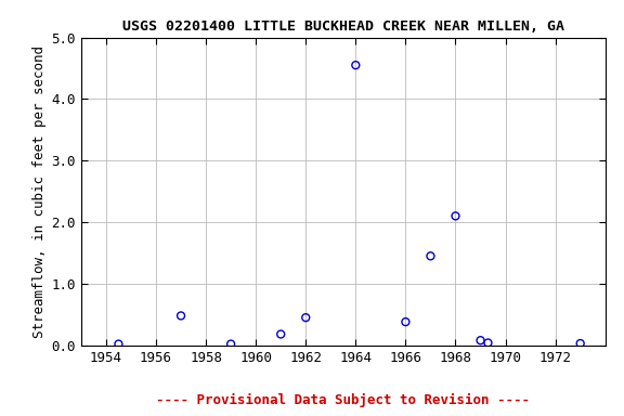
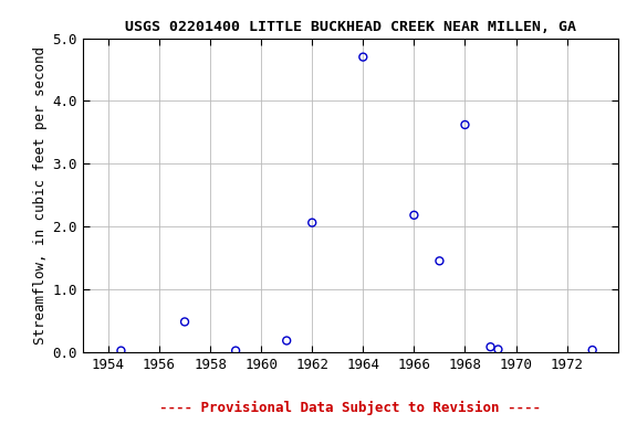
1962: 0.45 -> 2.06
1964: 4.55 -> 4.70
1966: 0.38 -> 2.18
1968: 2.10 -> 3.62
